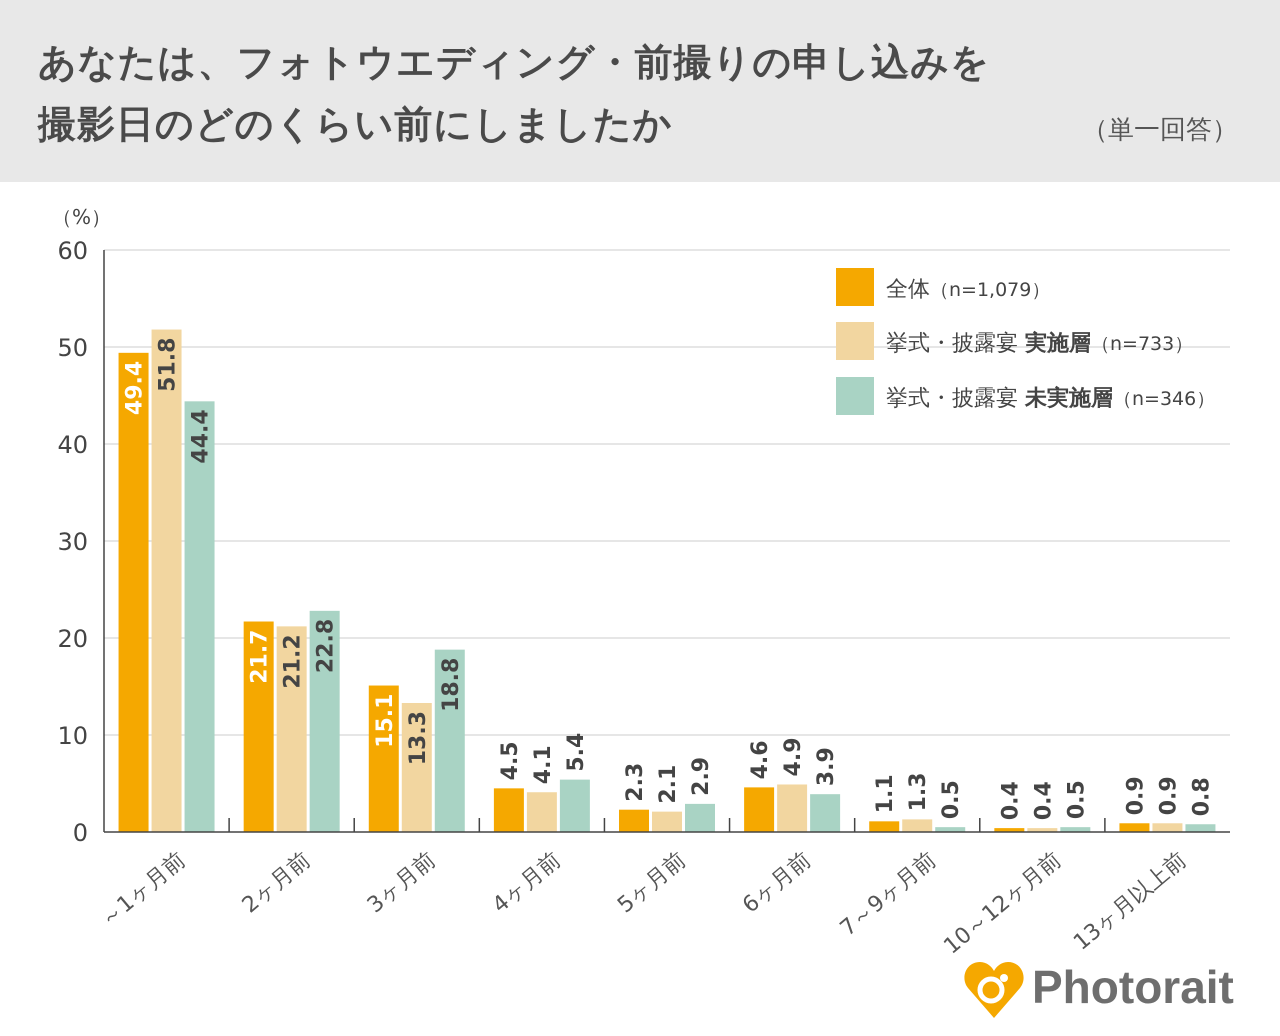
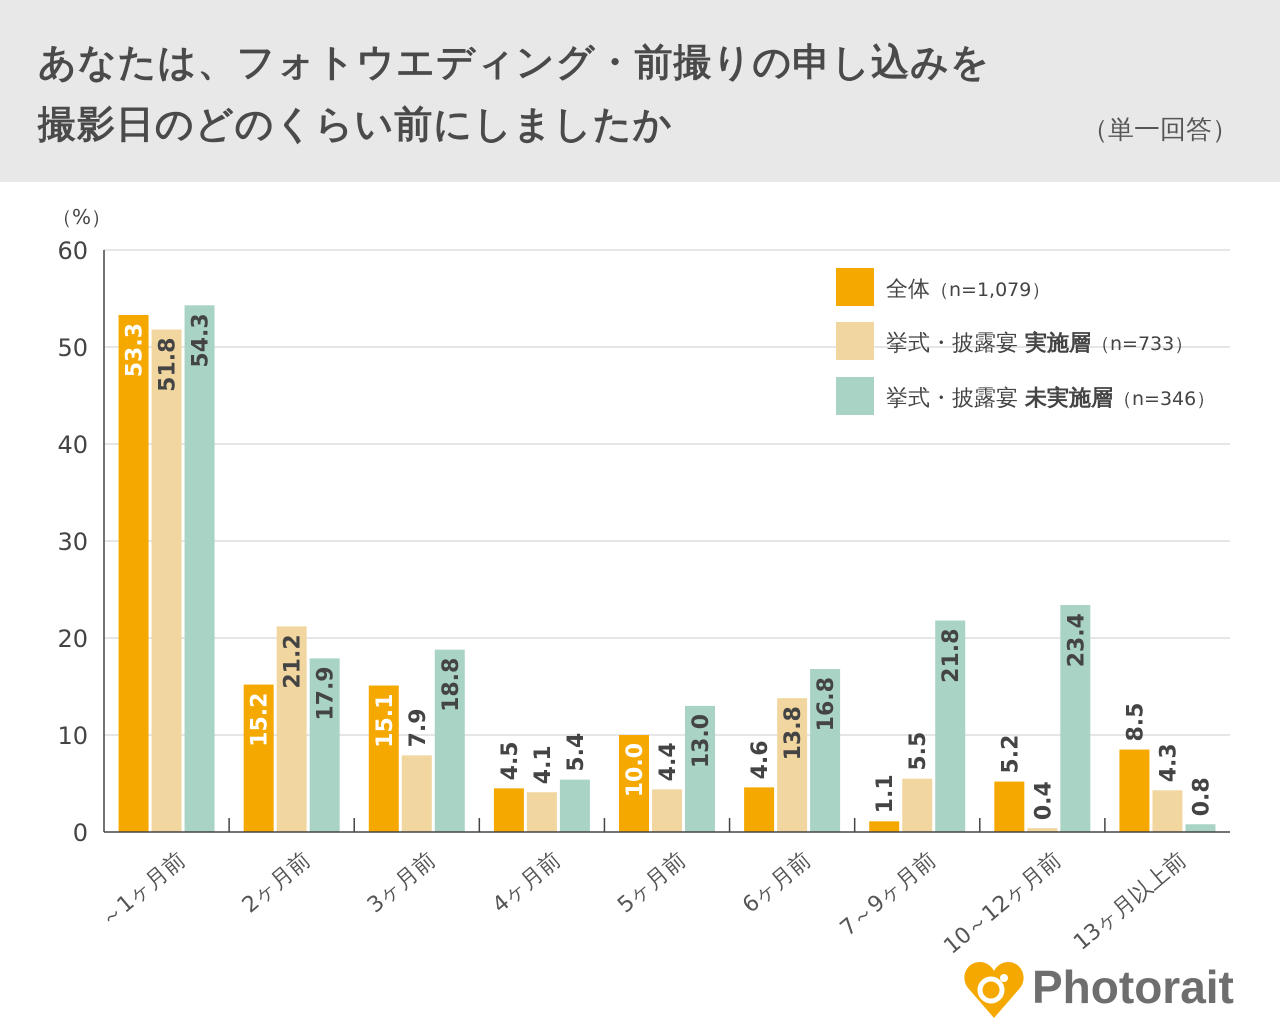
全体（n=1,079）/～1ヶ月前: 49.4 -> 53.3
挙式・披露宴 未実施層（n=346）/～1ヶ月前: 44.4 -> 54.3
全体（n=1,079）/2ヶ月前: 21.7 -> 15.2
挙式・披露宴 未実施層（n=346）/2ヶ月前: 22.8 -> 17.9
挙式・披露宴 実施層（n=733）/3ヶ月前: 13.3 -> 7.9
全体（n=1,079）/5ヶ月前: 2.3 -> 10.0
挙式・披露宴 実施層（n=733）/5ヶ月前: 2.1 -> 4.4
挙式・披露宴 未実施層（n=346）/5ヶ月前: 2.9 -> 13.0
挙式・披露宴 実施層（n=733）/6ヶ月前: 4.9 -> 13.8
挙式・披露宴 未実施層（n=346）/6ヶ月前: 3.9 -> 16.8
挙式・披露宴 実施層（n=733）/7～9ヶ月前: 1.3 -> 5.5
挙式・披露宴 未実施層（n=346）/7～9ヶ月前: 0.5 -> 21.8
全体（n=1,079）/10～12ヶ月前: 0.4 -> 5.2
挙式・披露宴 未実施層（n=346）/10～12ヶ月前: 0.5 -> 23.4
全体（n=1,079）/13ヶ月以上前: 0.9 -> 8.5
挙式・披露宴 実施層（n=733）/13ヶ月以上前: 0.9 -> 4.3
